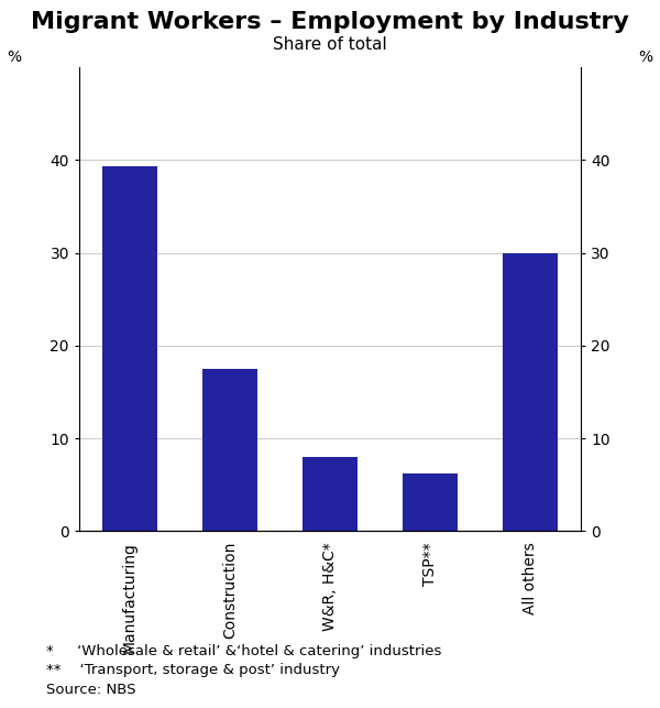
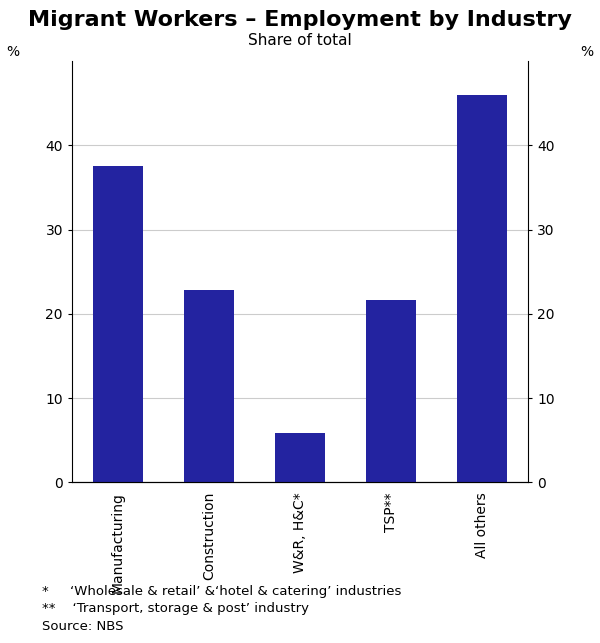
Manufacturing: 39.3 -> 37.6
Construction: 17.5 -> 22.8
W&R, H&C*: 8.0 -> 5.8
TSP**: 6.2 -> 21.6
All others: 30.0 -> 46.0
